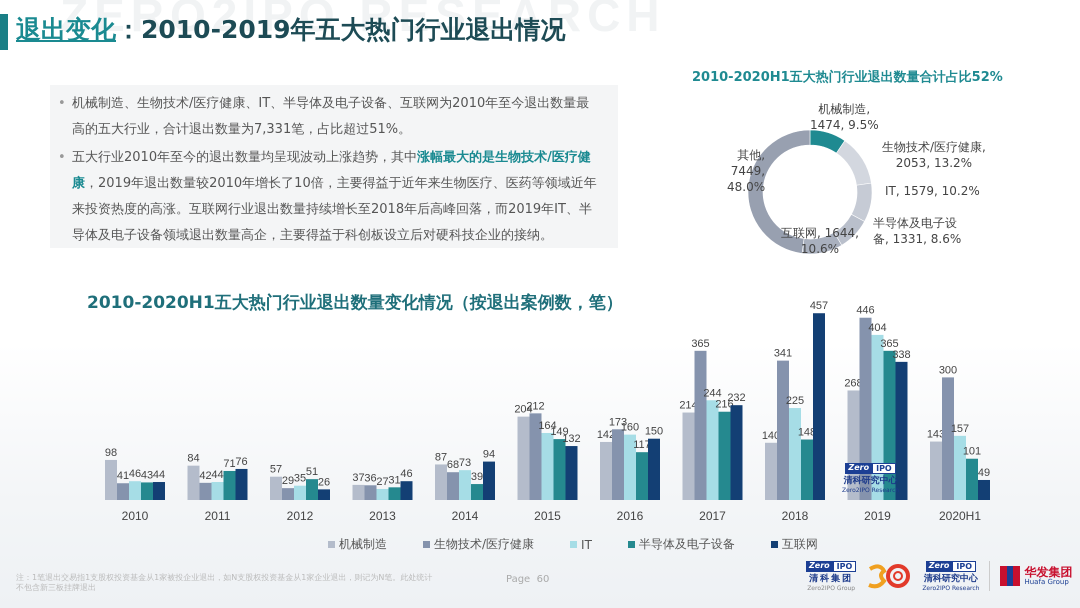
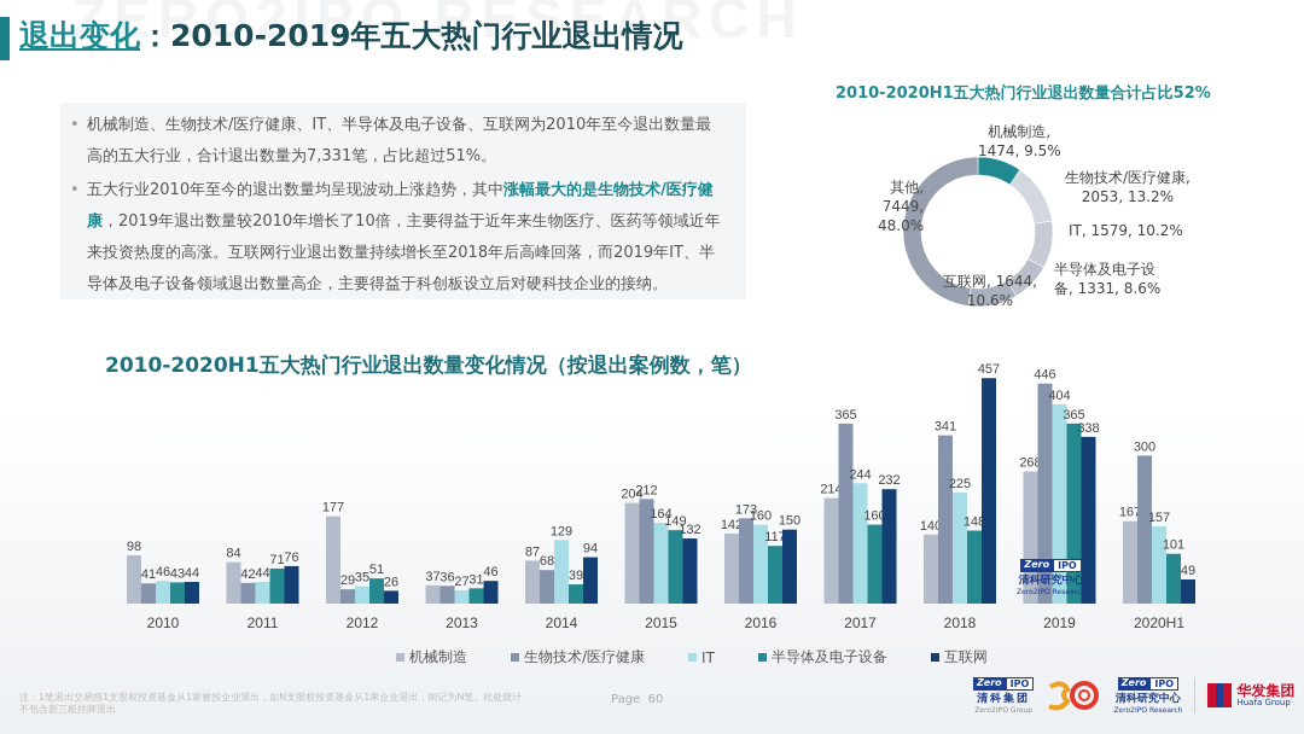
2010-2020H1五大热门行业退出数量变化情况（按退出案例数，笔）/机械制造/2012: 57 -> 177
2010-2020H1五大热门行业退出数量变化情况（按退出案例数，笔）/IT/2014: 73 -> 129
2010-2020H1五大热门行业退出数量变化情况（按退出案例数，笔）/半导体及电子设备/2017: 216 -> 160
2010-2020H1五大热门行业退出数量变化情况（按退出案例数，笔）/机械制造/2020H1: 143 -> 167
